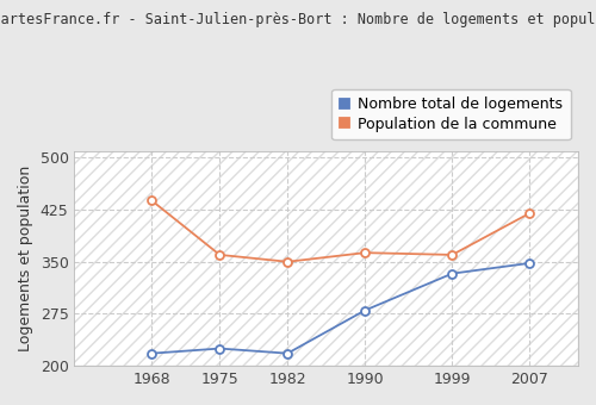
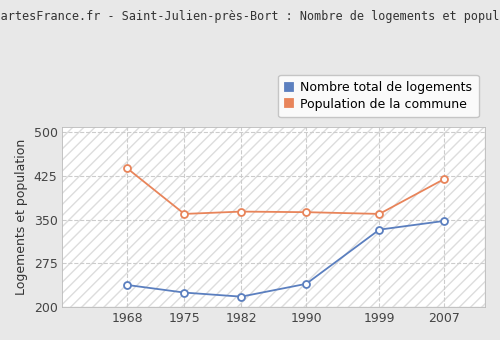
Nombre total de logements/1968: 218 -> 238
Population de la commune/1982: 350 -> 364
Nombre total de logements/1990: 280 -> 240
